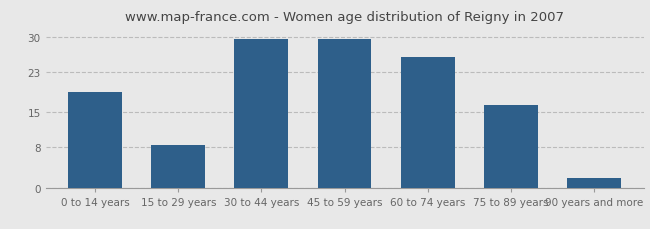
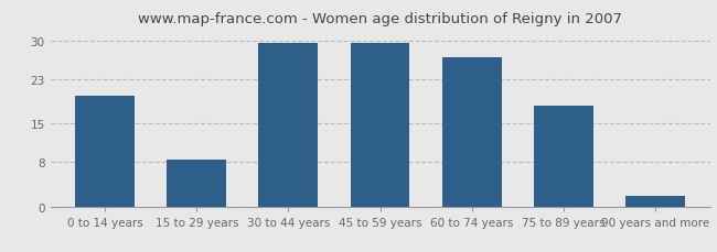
0 to 14 years: 19.0 -> 20.0
60 to 74 years: 26.0 -> 27.0
75 to 89 years: 16.5 -> 18.2
